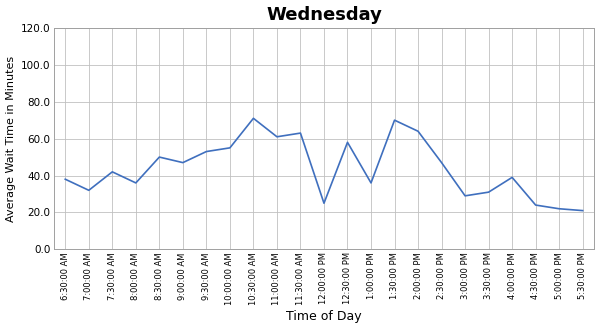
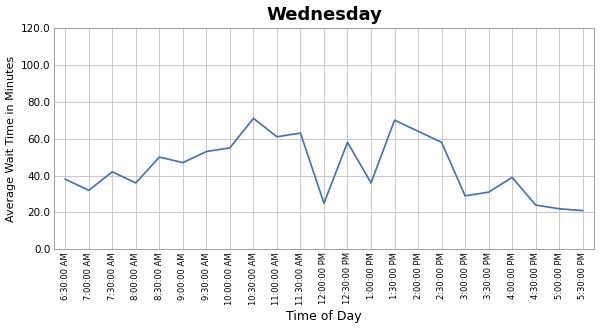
2:30:00 PM: 47 -> 58
